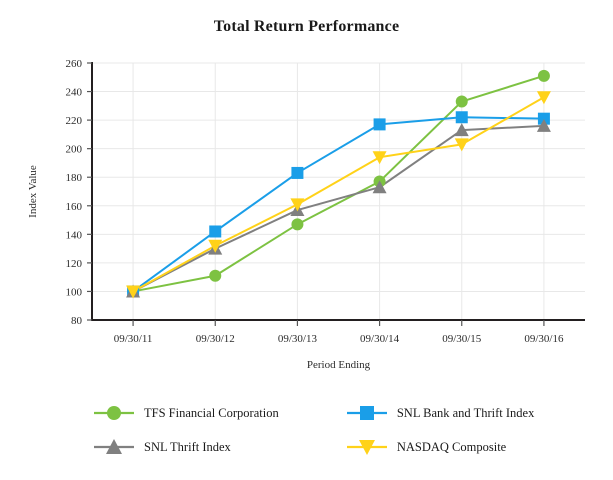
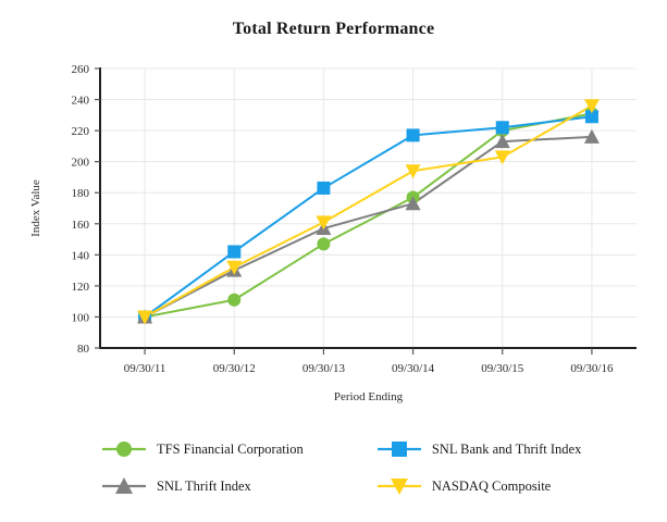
TFS Financial Corporation/09/30/15: 233 -> 220
TFS Financial Corporation/09/30/16: 251 -> 231
SNL Bank and Thrift Index/09/30/16: 221 -> 229
